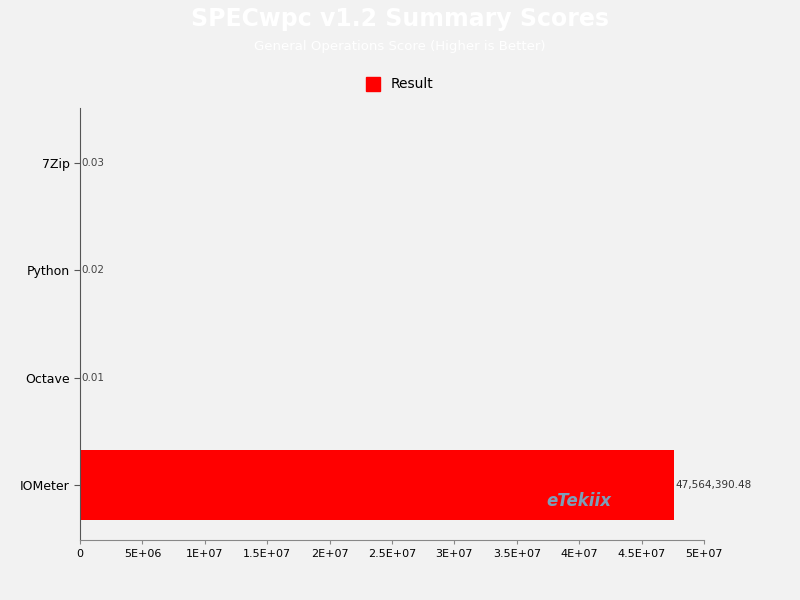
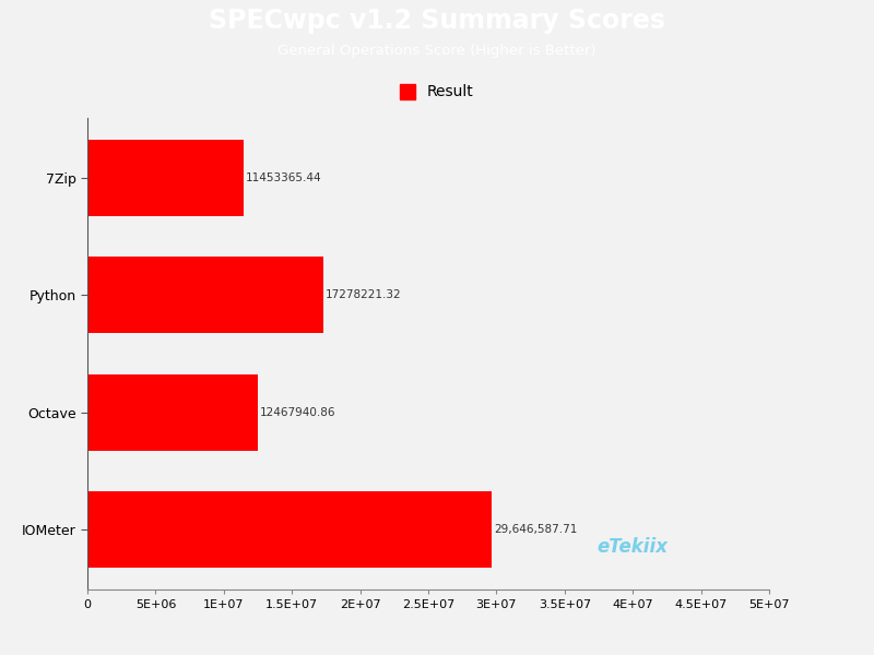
7Zip: 0.03 -> 11453365.44
Python: 0.02 -> 17278221.32
Octave: 0.01 -> 12467940.86
IOMeter: 47,564,390.48 -> 29,646,587.71
